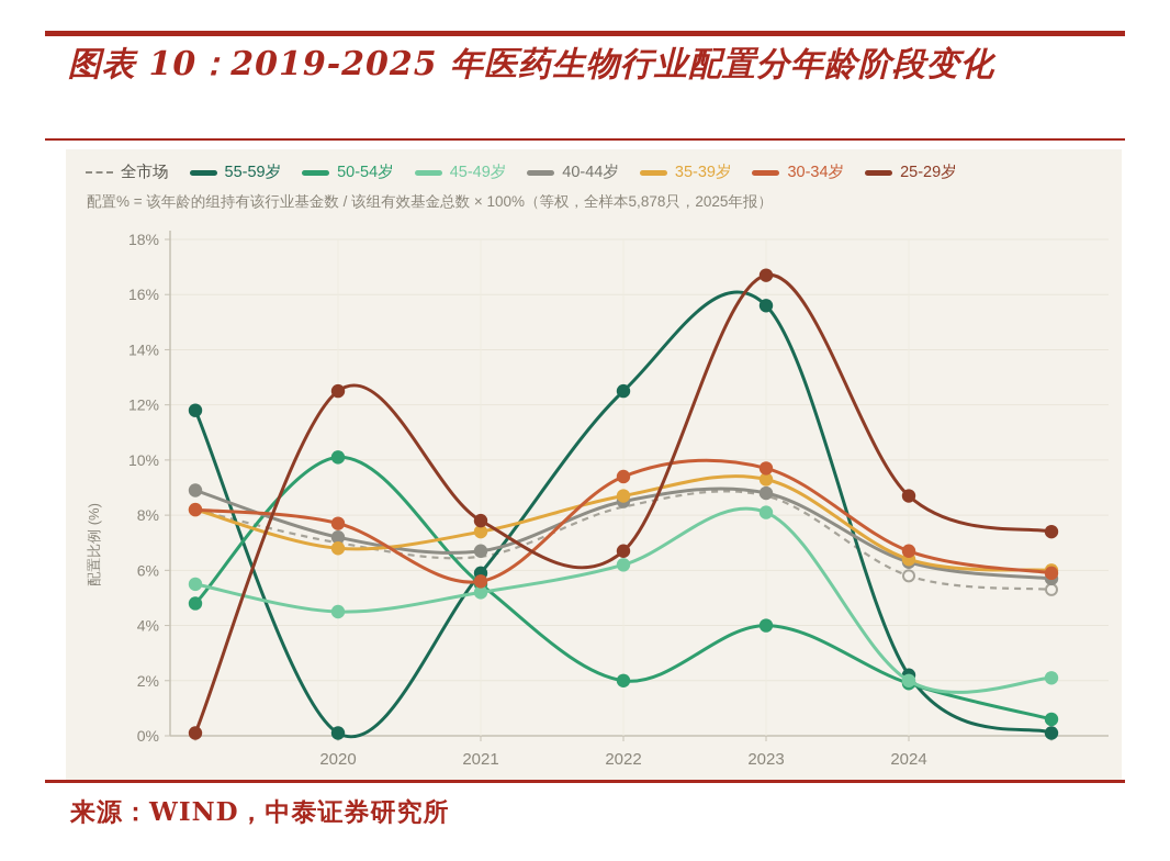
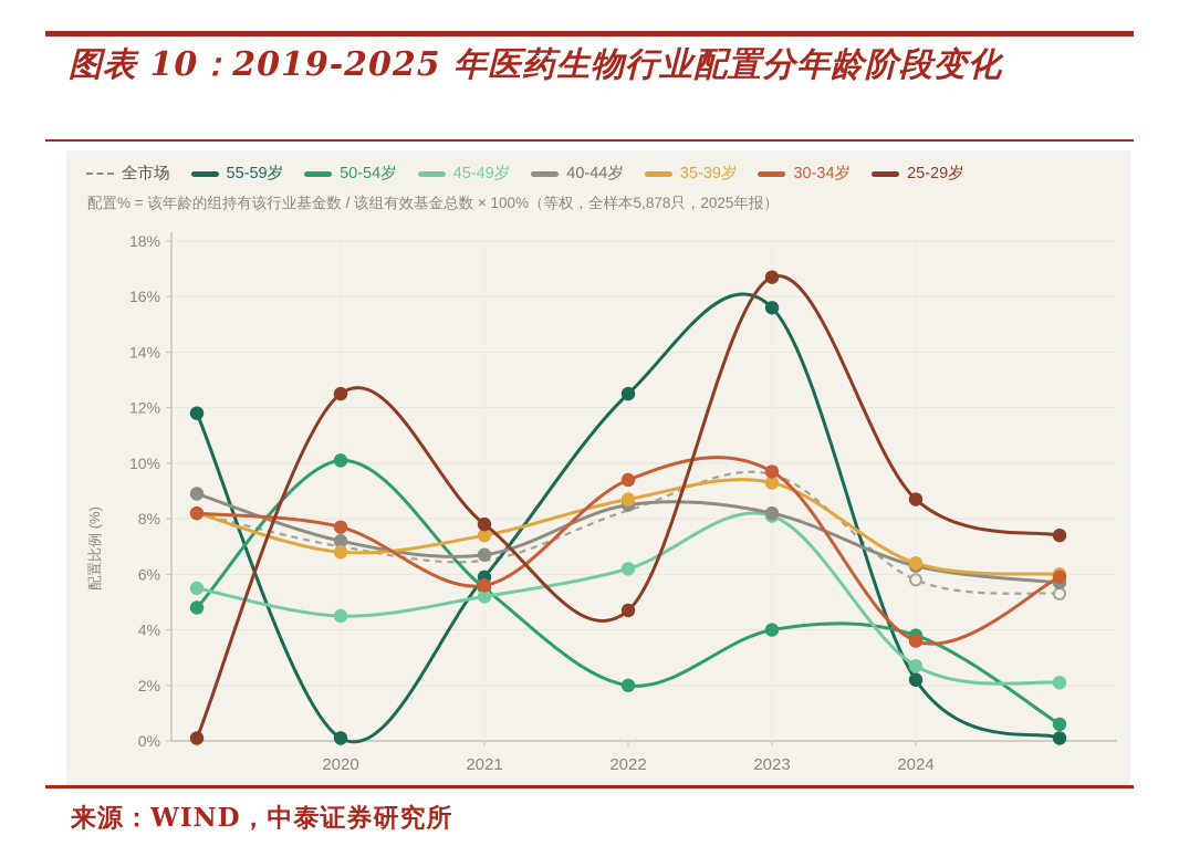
25-29岁/2022: 6.7% -> 4.7%
全市场/2023: 8.7% -> 9.6%
40-44岁/2023: 8.8% -> 8.2%
50-54岁/2024: 1.9% -> 3.8%
45-49岁/2024: 2.0% -> 2.7%
30-34岁/2024: 6.7% -> 3.6%
